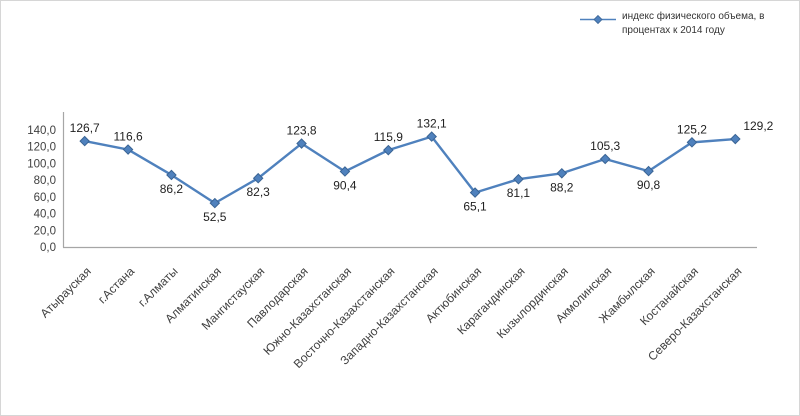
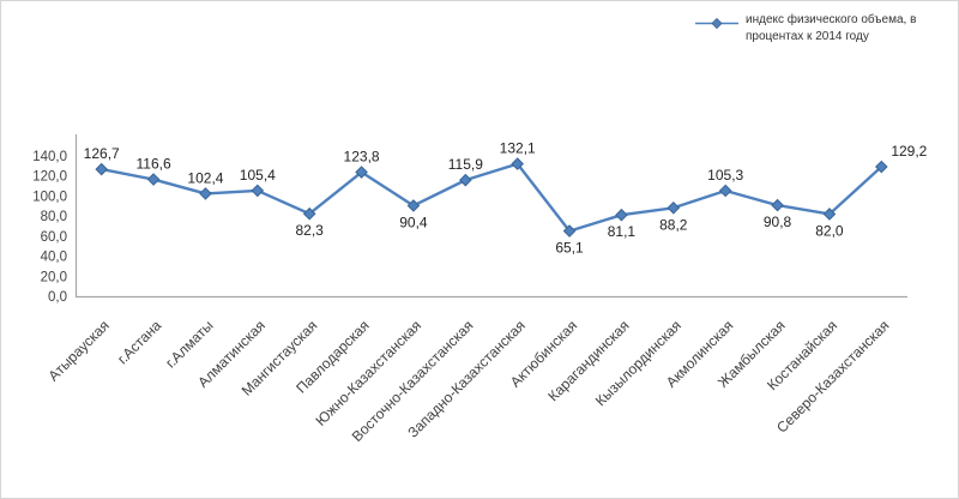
г.Алматы: 86,2 -> 102,4
Алматинская: 52,5 -> 105,4
Костанайская: 125,2 -> 82,0
